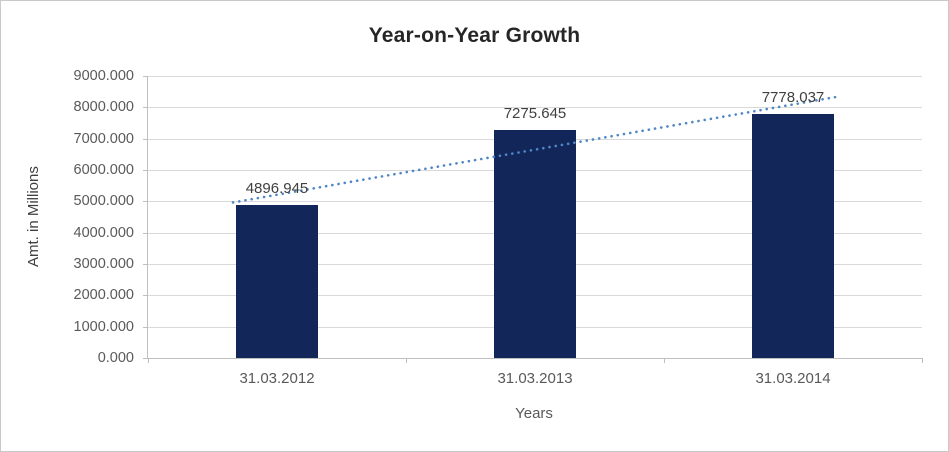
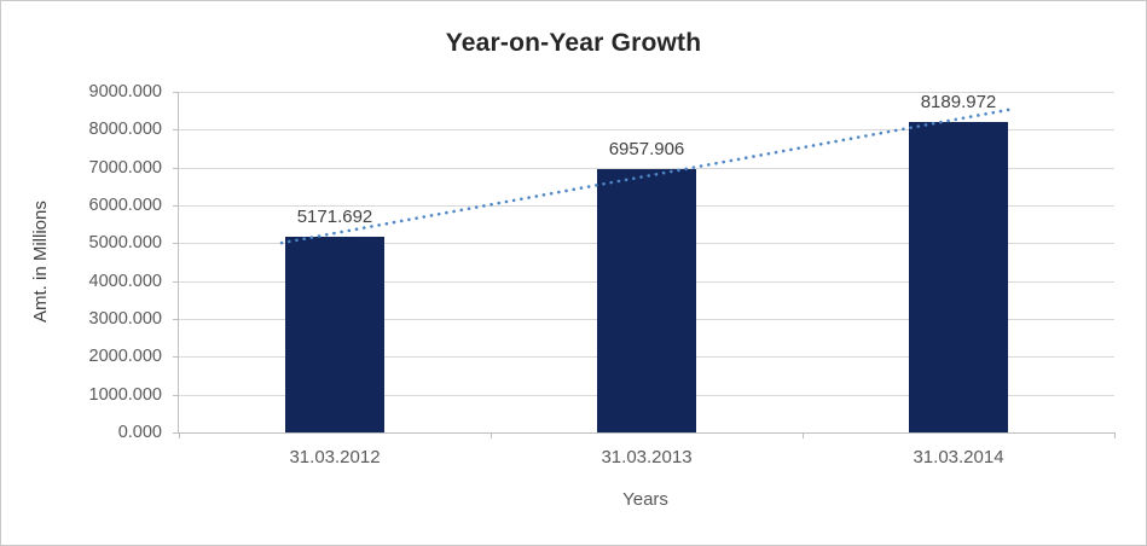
31.03.2012: 4896.945 -> 5171.692
31.03.2013: 7275.645 -> 6957.906
31.03.2014: 7778.037 -> 8189.972
